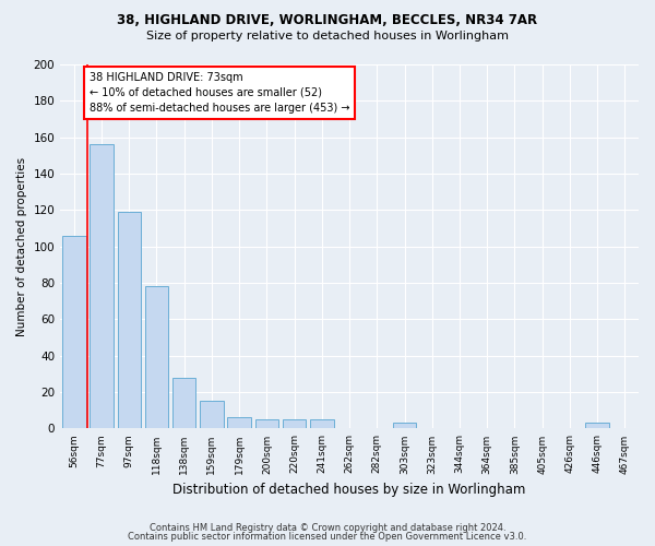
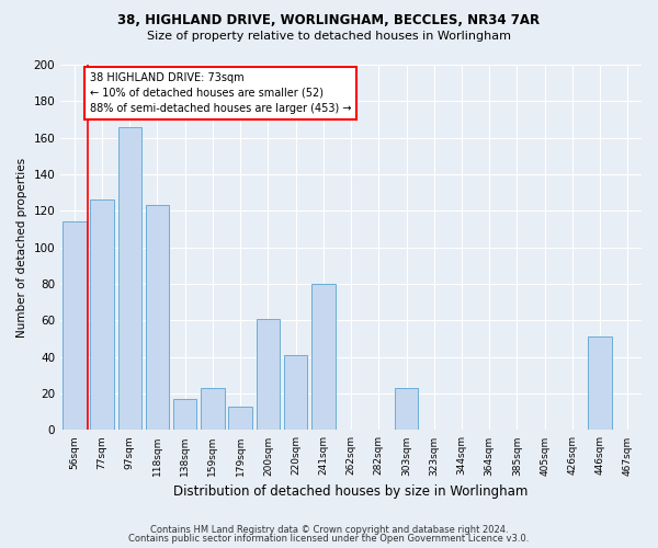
56sqm: 106 -> 114
77sqm: 156 -> 126
97sqm: 119 -> 166
118sqm: 78 -> 123
138sqm: 28 -> 17
159sqm: 15 -> 23
179sqm: 6 -> 13
200sqm: 5 -> 61
220sqm: 5 -> 41
241sqm: 5 -> 80
303sqm: 3 -> 23
446sqm: 3 -> 51
